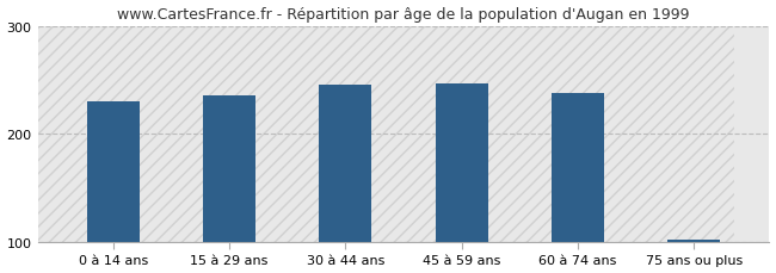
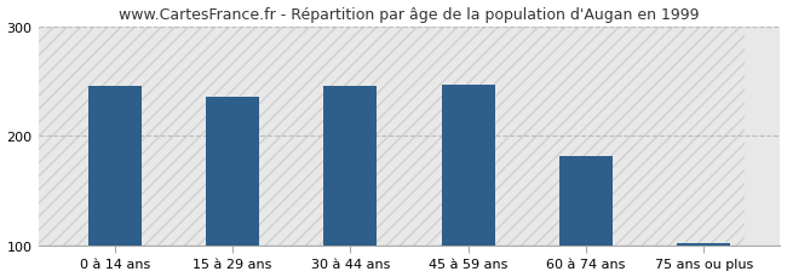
0 à 14 ans: 230 -> 246
60 à 74 ans: 238 -> 182
